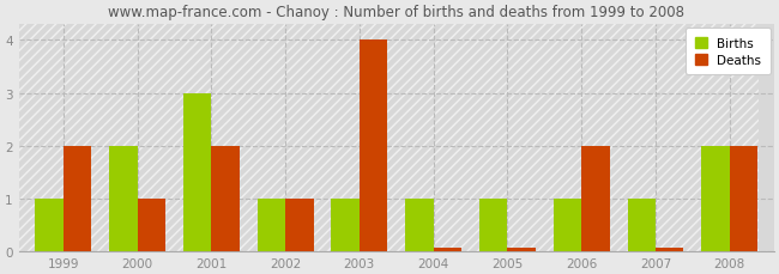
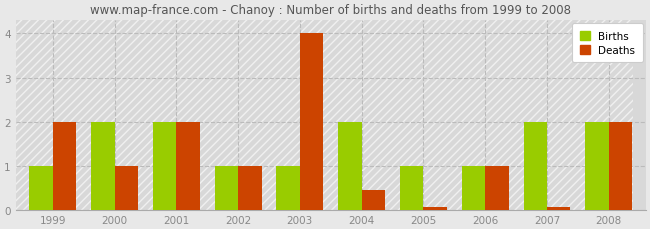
Births/2001: 3 -> 2
Births/2004: 1 -> 2
Deaths/2004: 0.07 -> 0.45
Deaths/2006: 2.00 -> 1.00
Births/2007: 1 -> 2
